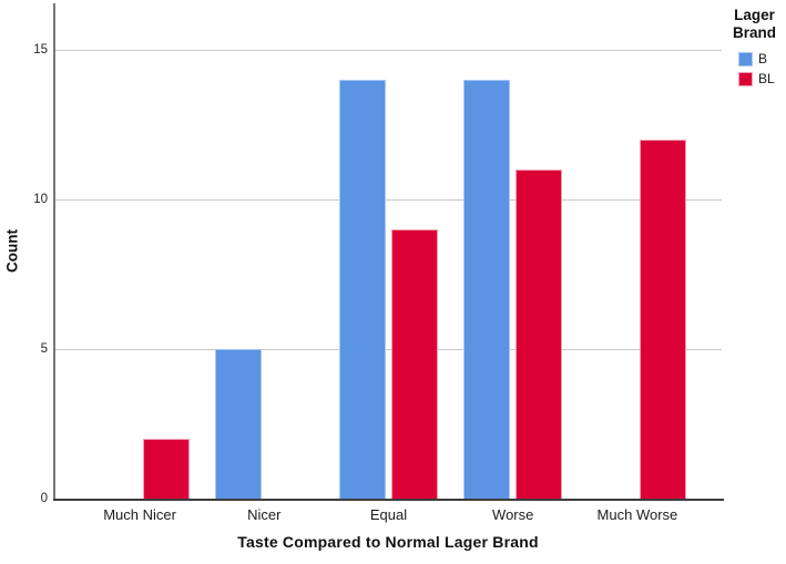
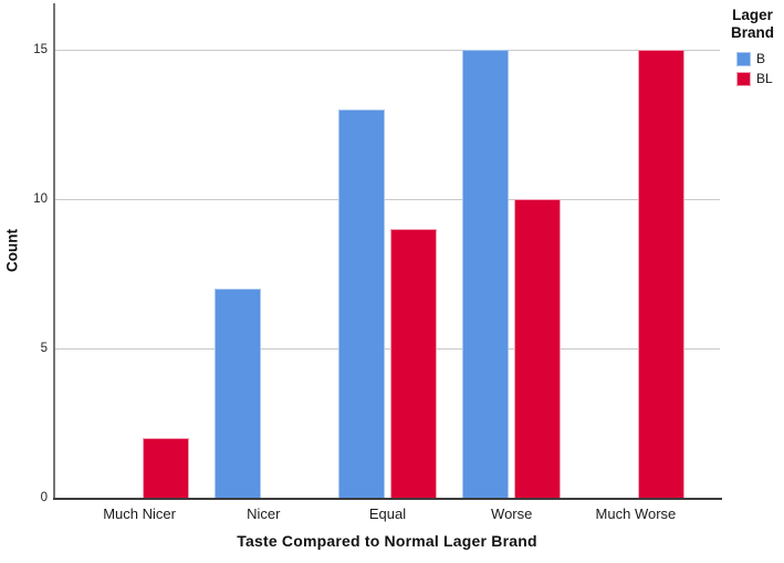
B/Nicer: 5 -> 7
B/Equal: 14 -> 13
B/Worse: 14 -> 15
BL/Worse: 11 -> 10
BL/Much Worse: 12 -> 15
